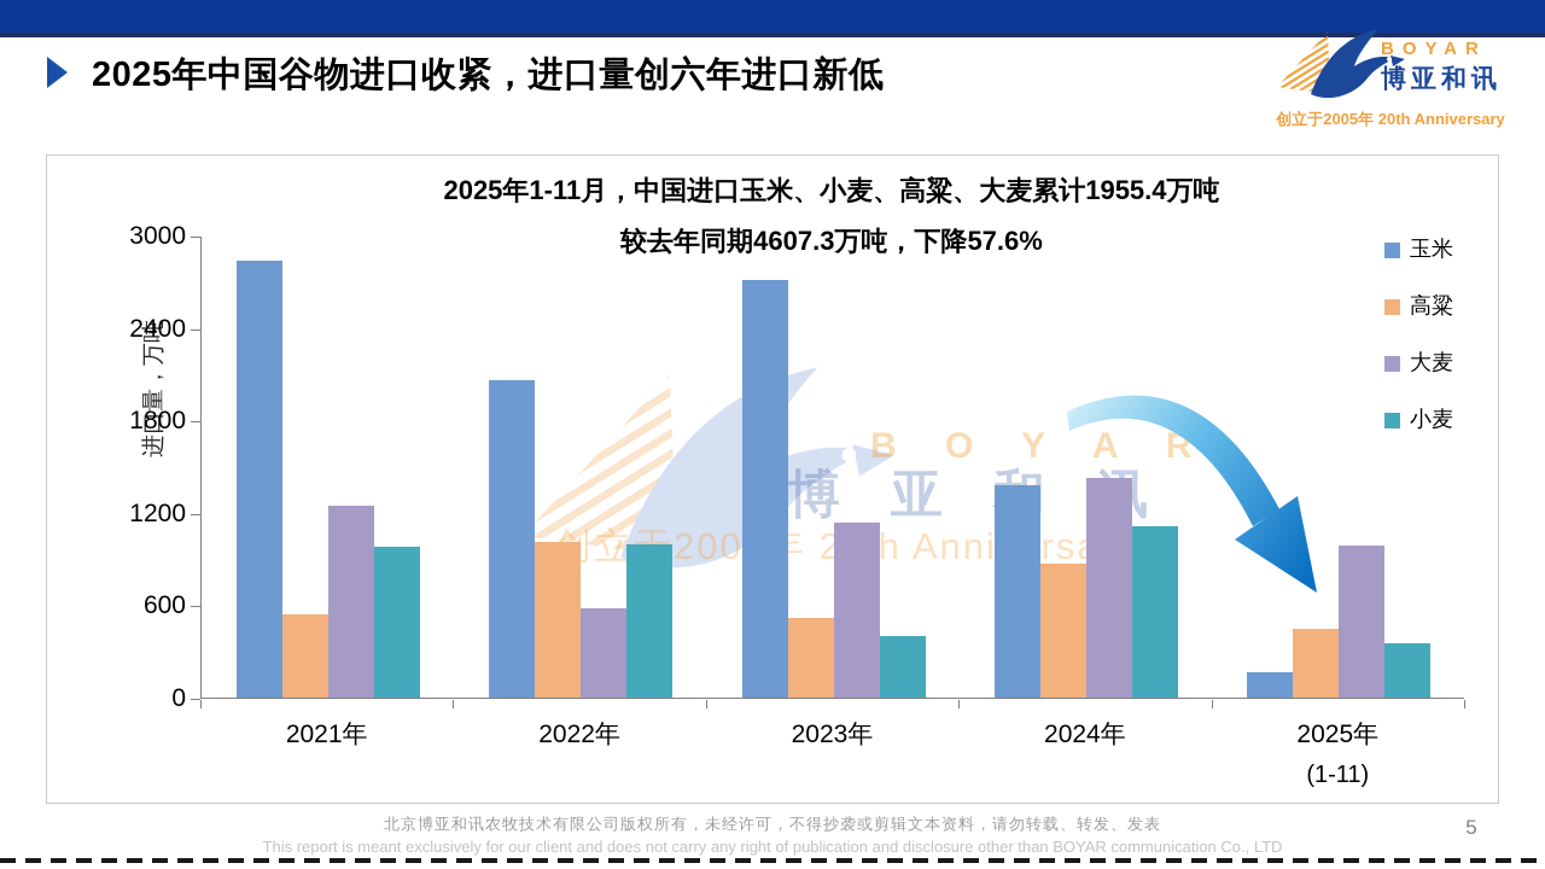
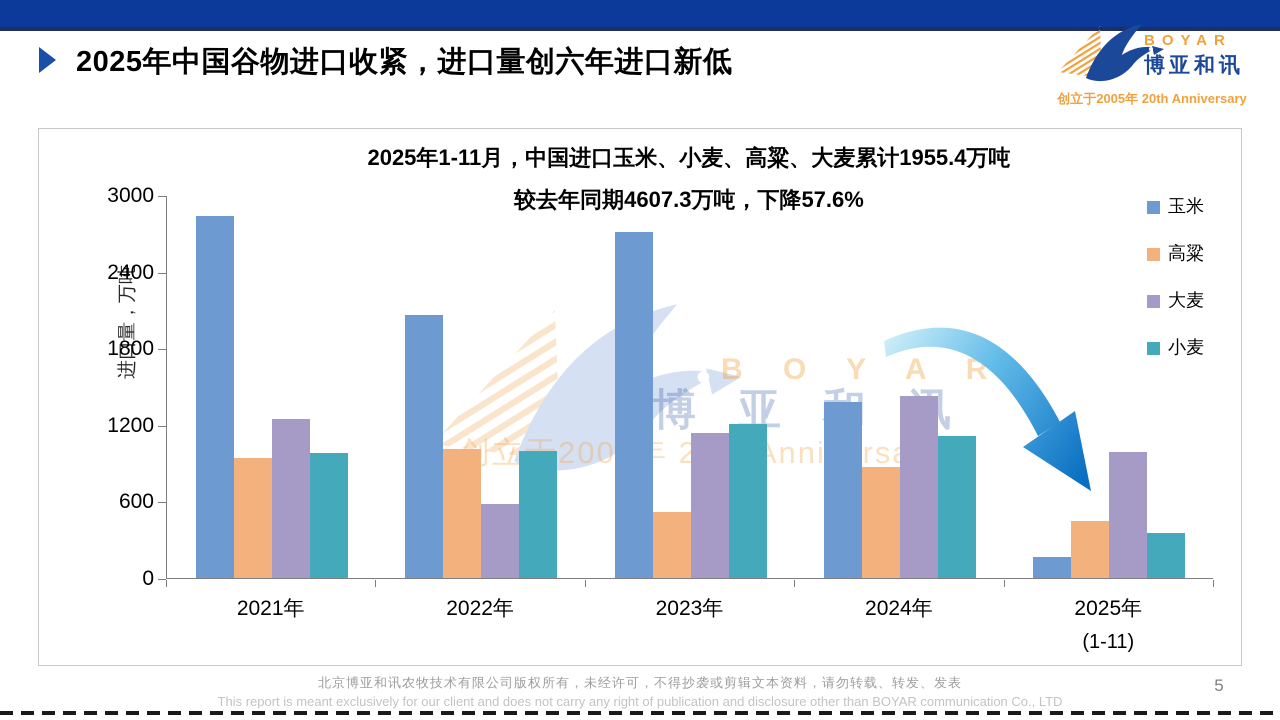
高粱/2021年: 540 -> 940
小麦/2023年: 400 -> 1210
